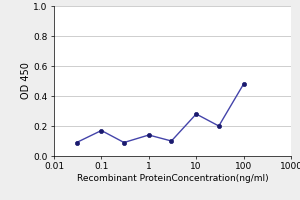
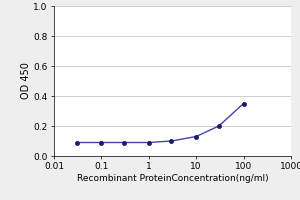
0.1: 0.17 -> 0.09
1: 0.14 -> 0.09
10: 0.28 -> 0.13
100: 0.48 -> 0.35
